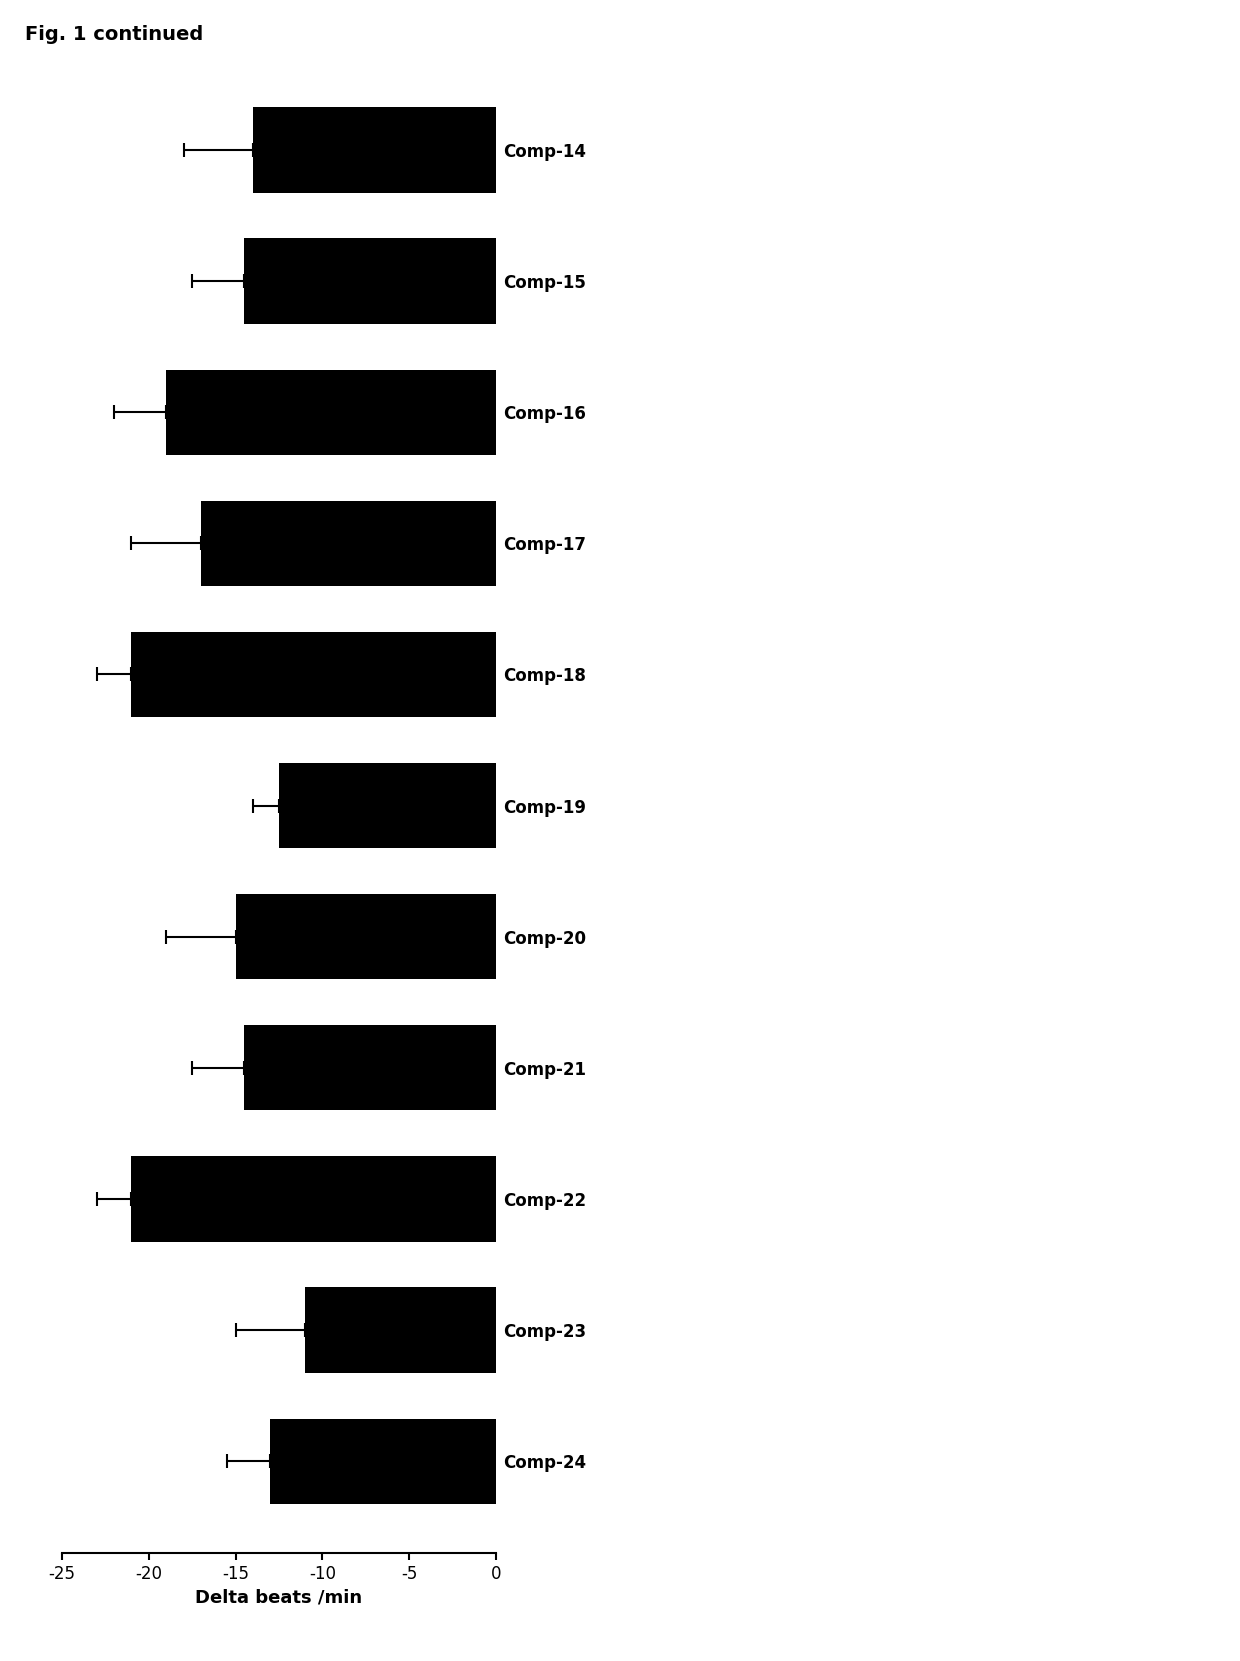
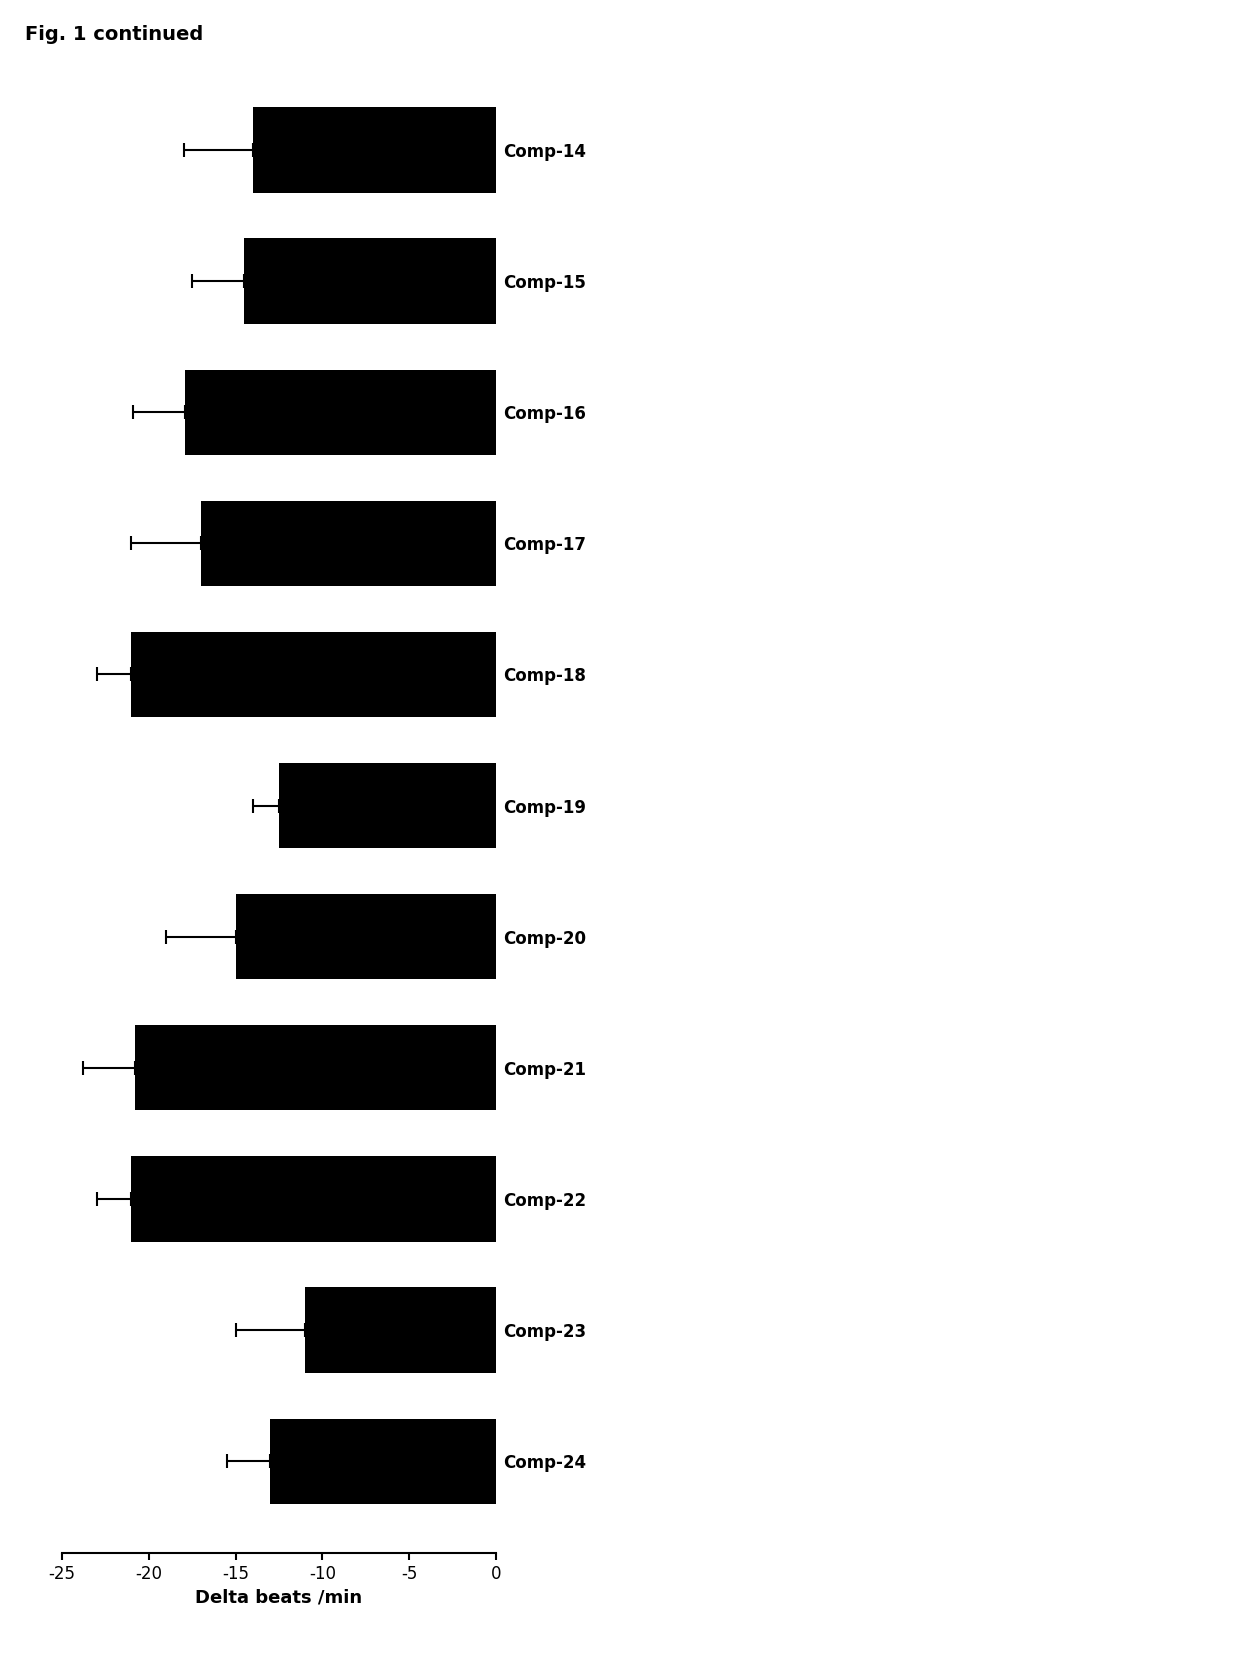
Comp-16: -19.0 -> -17.9
Comp-21: -14.5 -> -20.8
